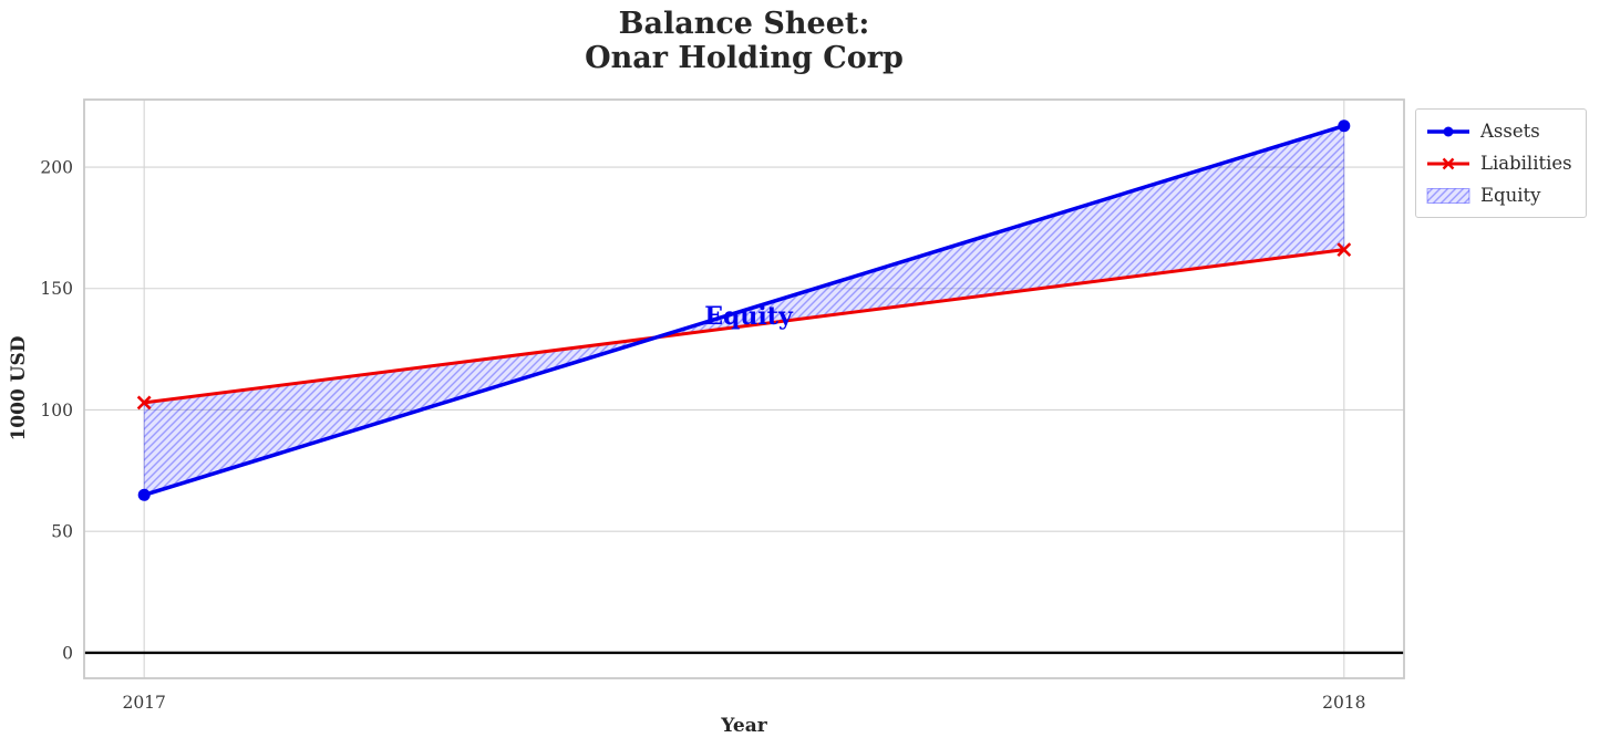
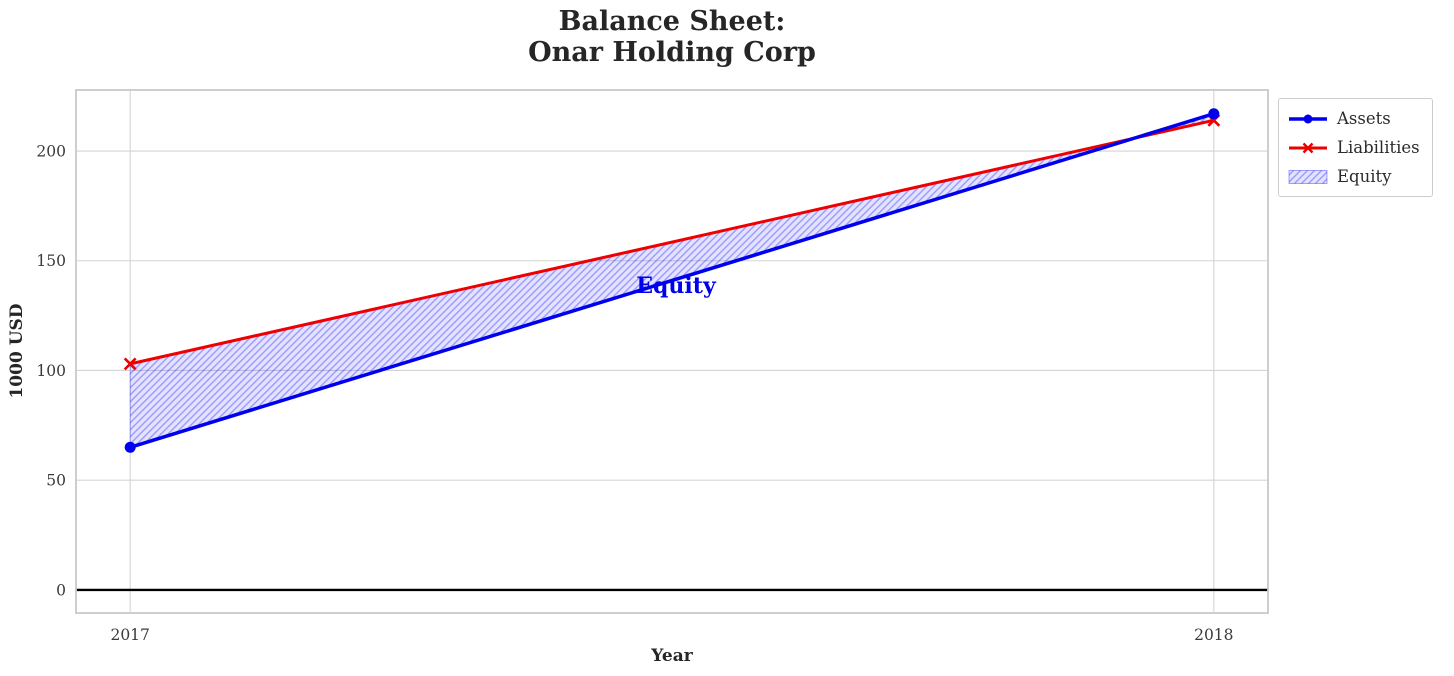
Liabilities/2018: 166 -> 214
